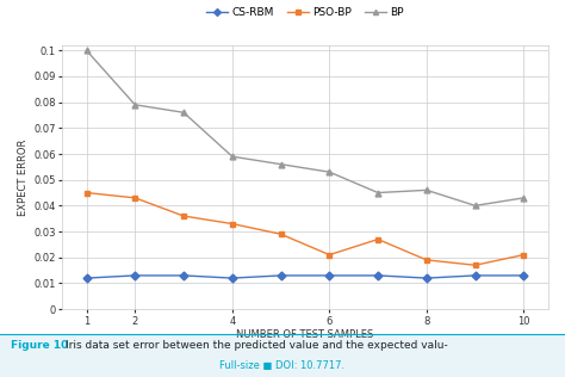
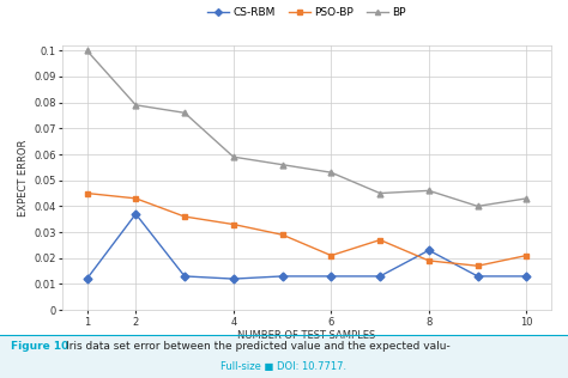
CS-RBM/2: 0.013 -> 0.037
CS-RBM/8: 0.012 -> 0.023
